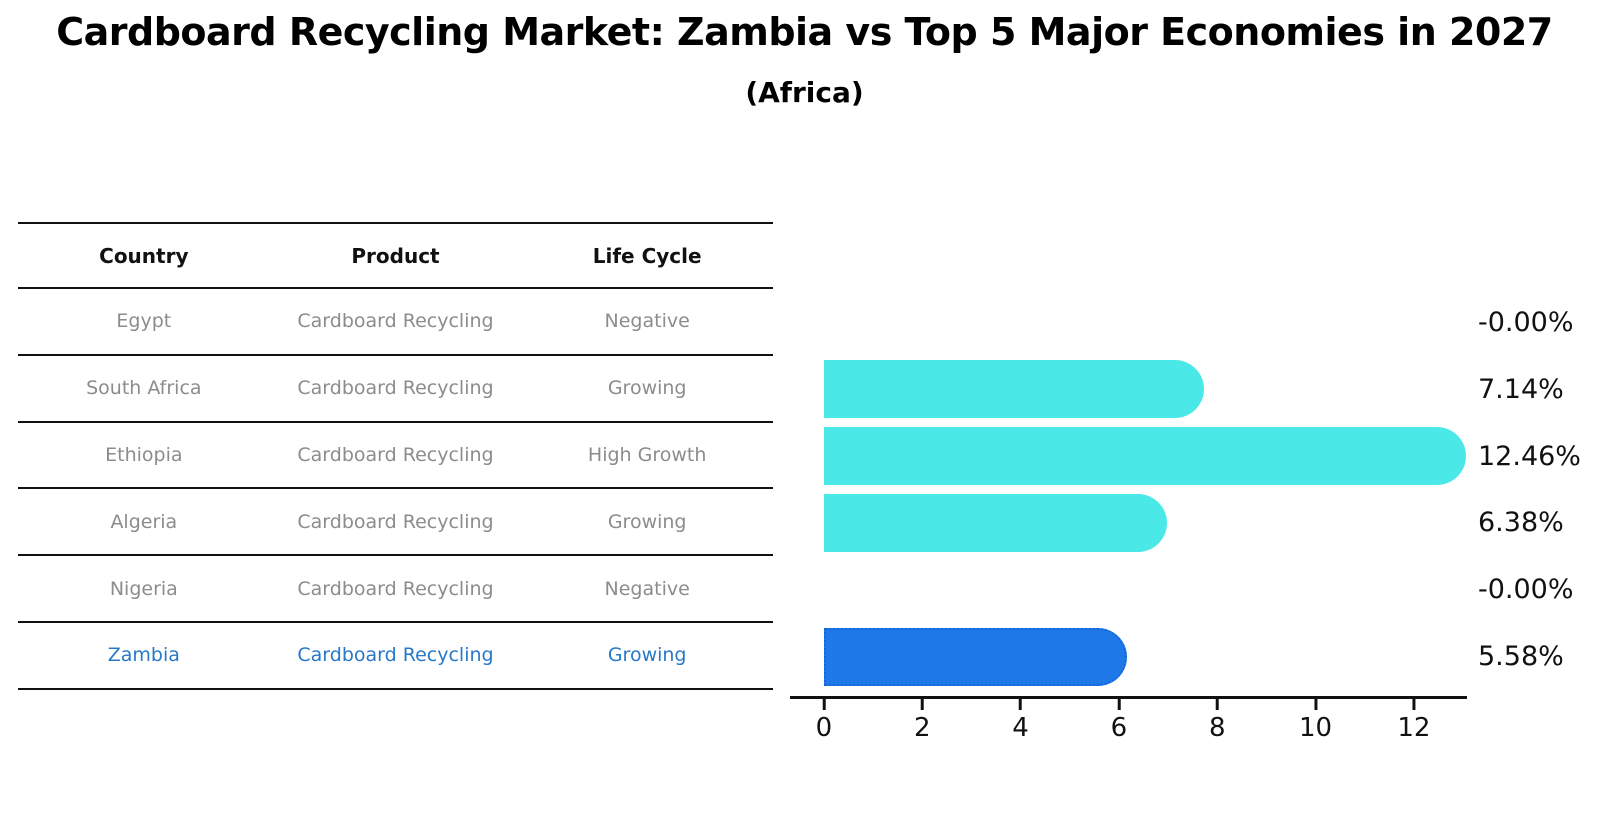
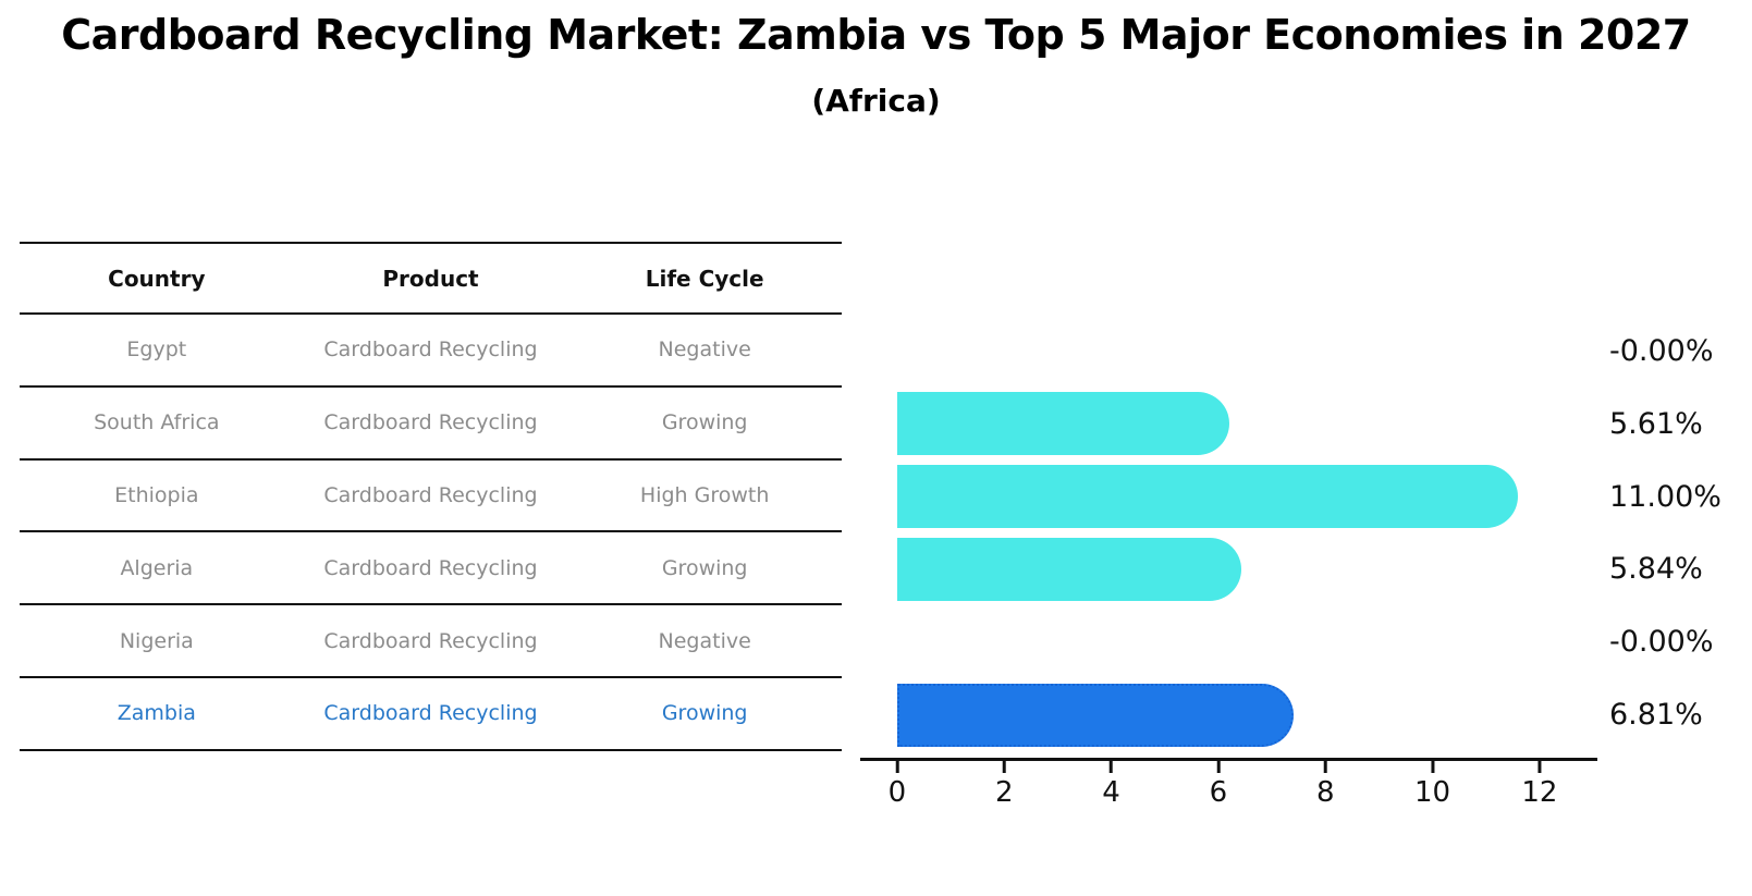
South Africa: 7.14% -> 5.61%
Ethiopia: 12.46% -> 11.00%
Algeria: 6.38% -> 5.84%
Zambia: 5.58% -> 6.81%
